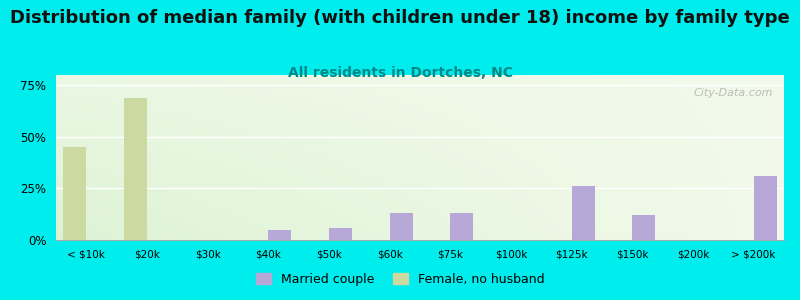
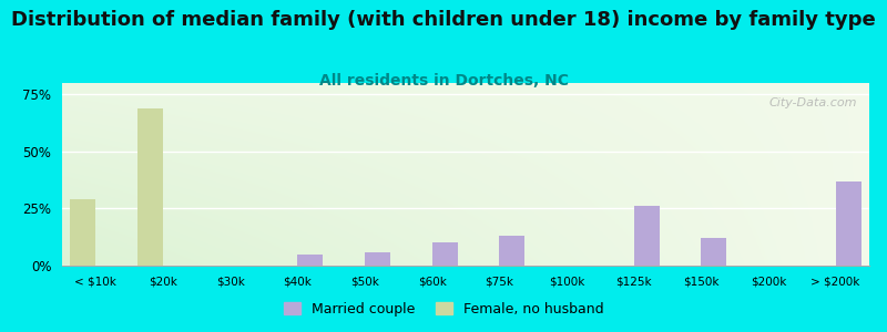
Female, no husband/< $10k: 45% -> 29%
Married couple/$60k: 13% -> 10%
Married couple/> $200k: 31% -> 37%
